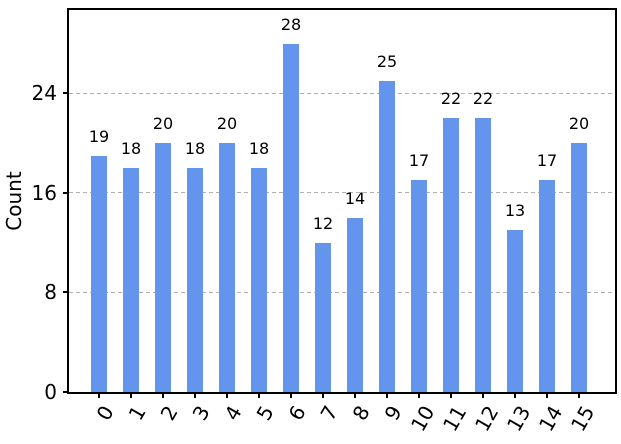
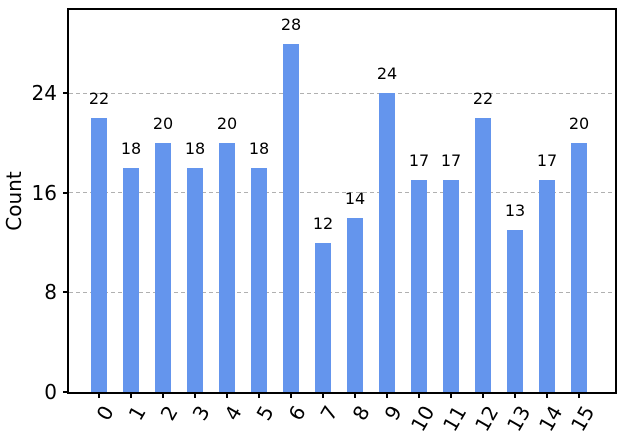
0: 19 -> 22
9: 25 -> 24
11: 22 -> 17
